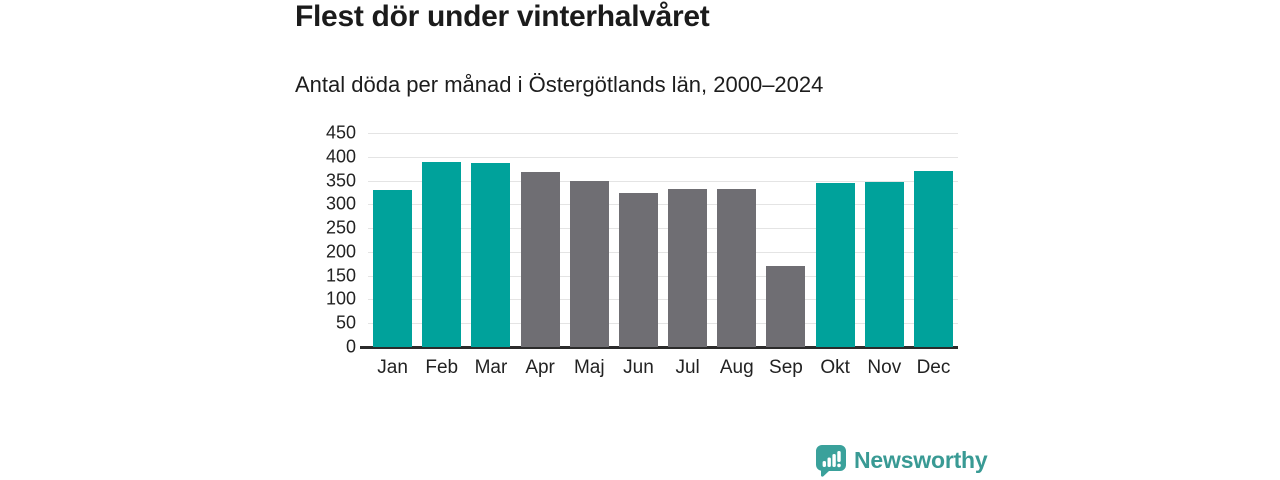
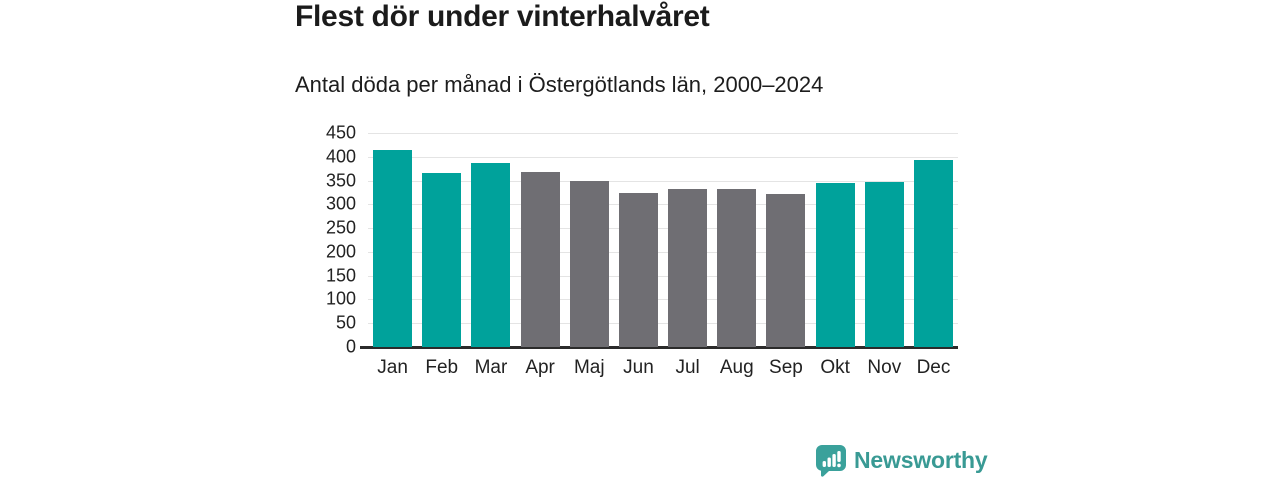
Jan: 330 -> 420
Feb: 390 -> 370
Sep: 170 -> 320
Dec: 370 -> 390
